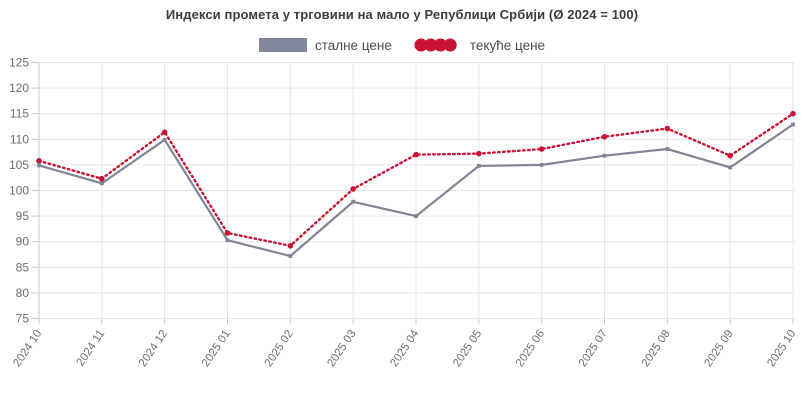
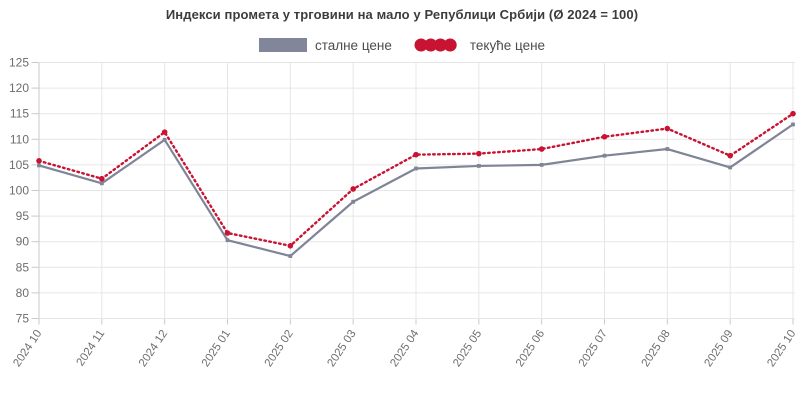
сталне цене/2025 04: 95 -> 104
